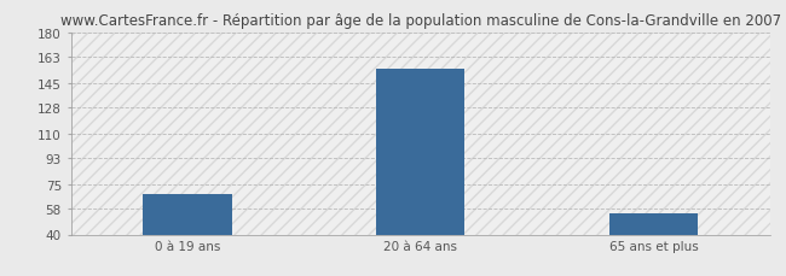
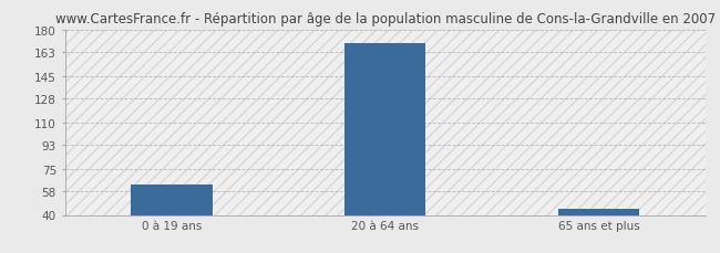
0 à 19 ans: 68 -> 63
20 à 64 ans: 155 -> 170
65 ans et plus: 55 -> 45
